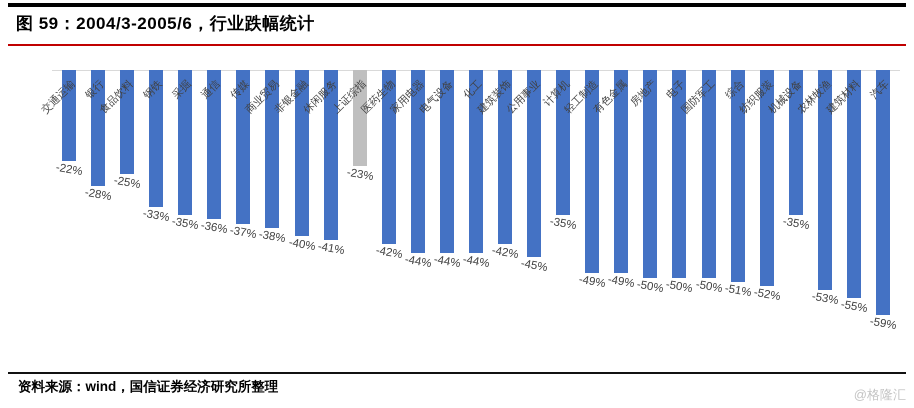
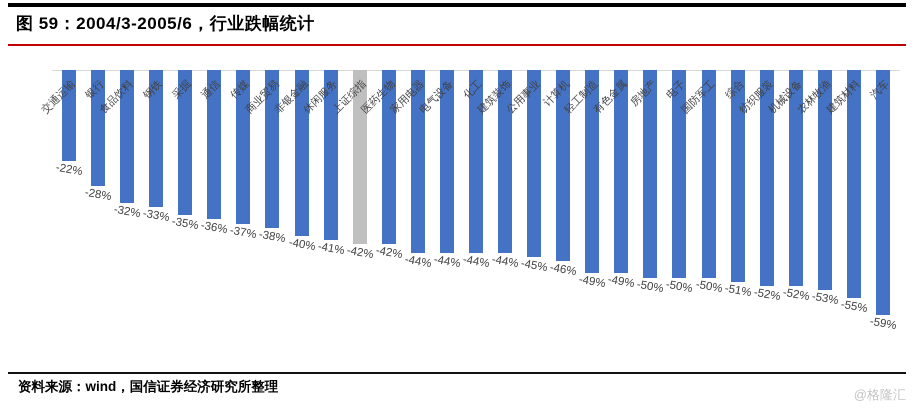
食品饮料: -25% -> -32%
上证综指: -23% -> -42%
建筑装饰: -42% -> -44%
计算机: -35% -> -46%
机械设备: -35% -> -52%
